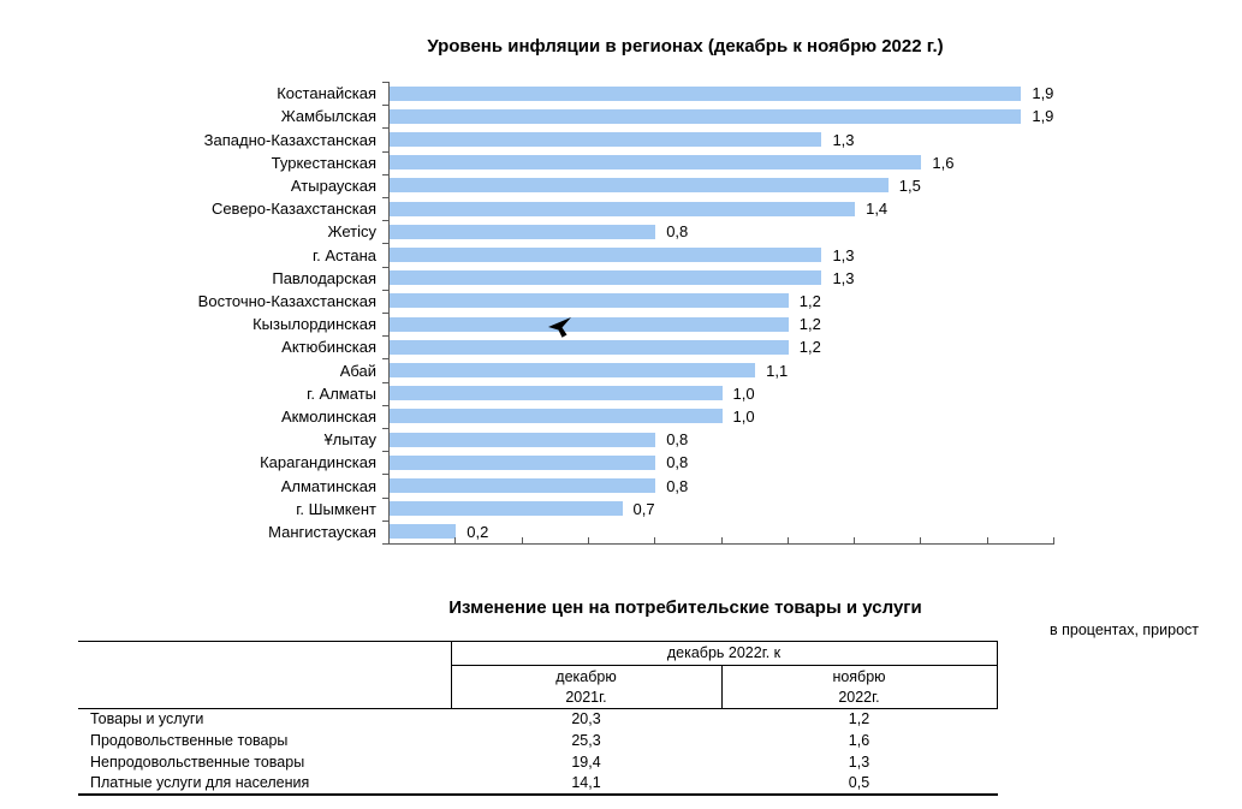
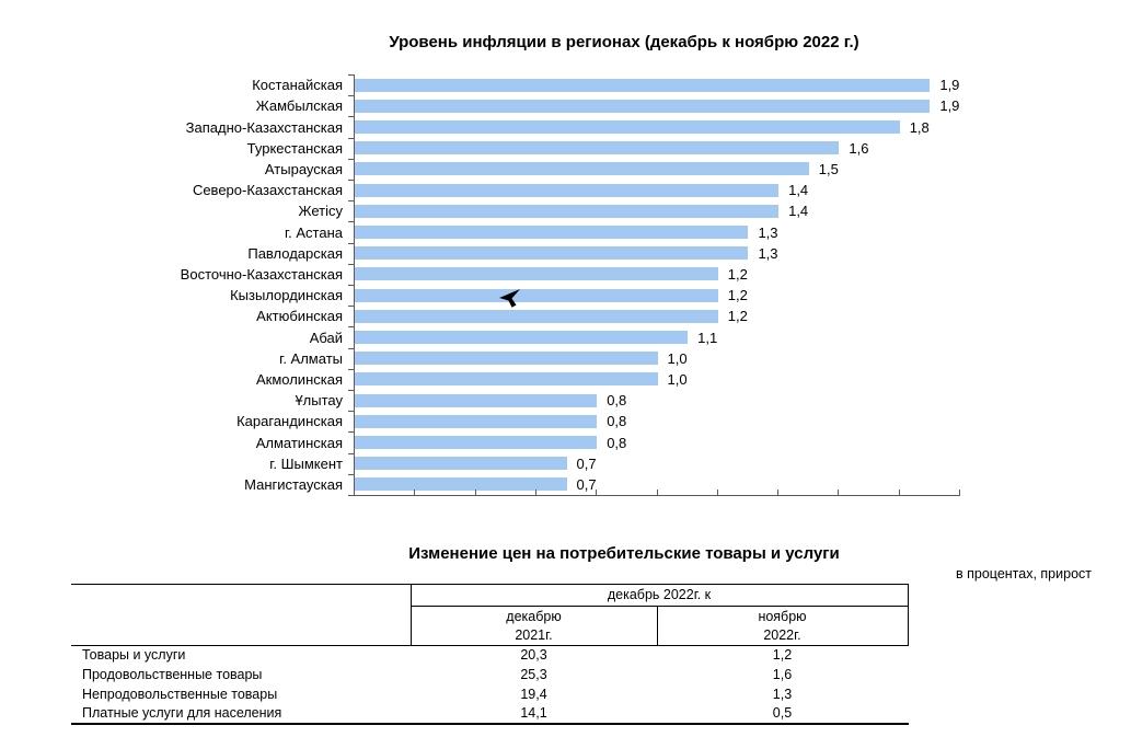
Западно-Казахстанская: 1,3 -> 1,8
Жетісу: 0,8 -> 1,4
Мангистауская: 0,2 -> 0,7
